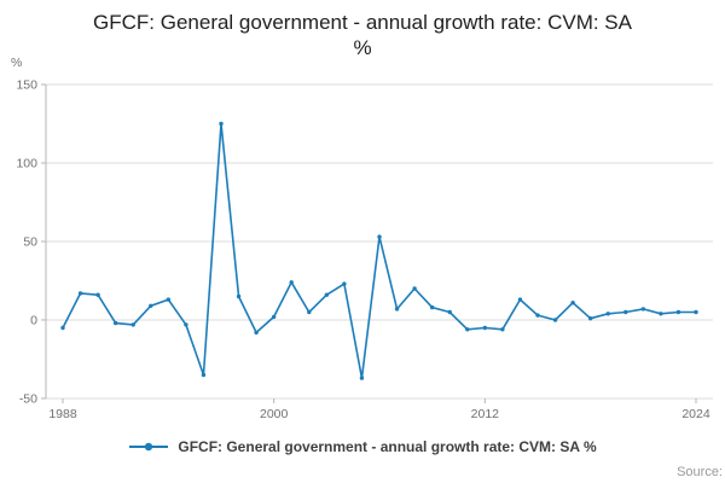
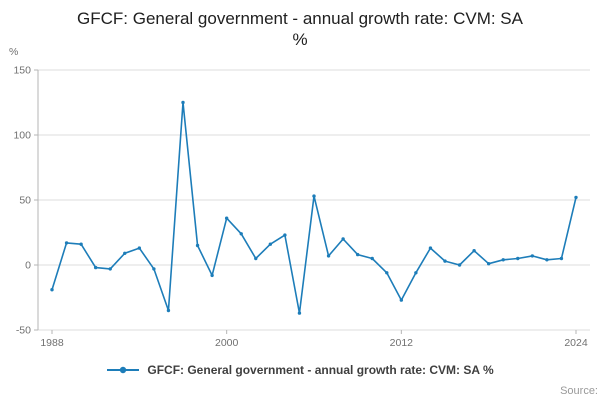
1988: -5 -> -19
2000: 2 -> 36
2012: -5 -> -27
2024: 5 -> 52
